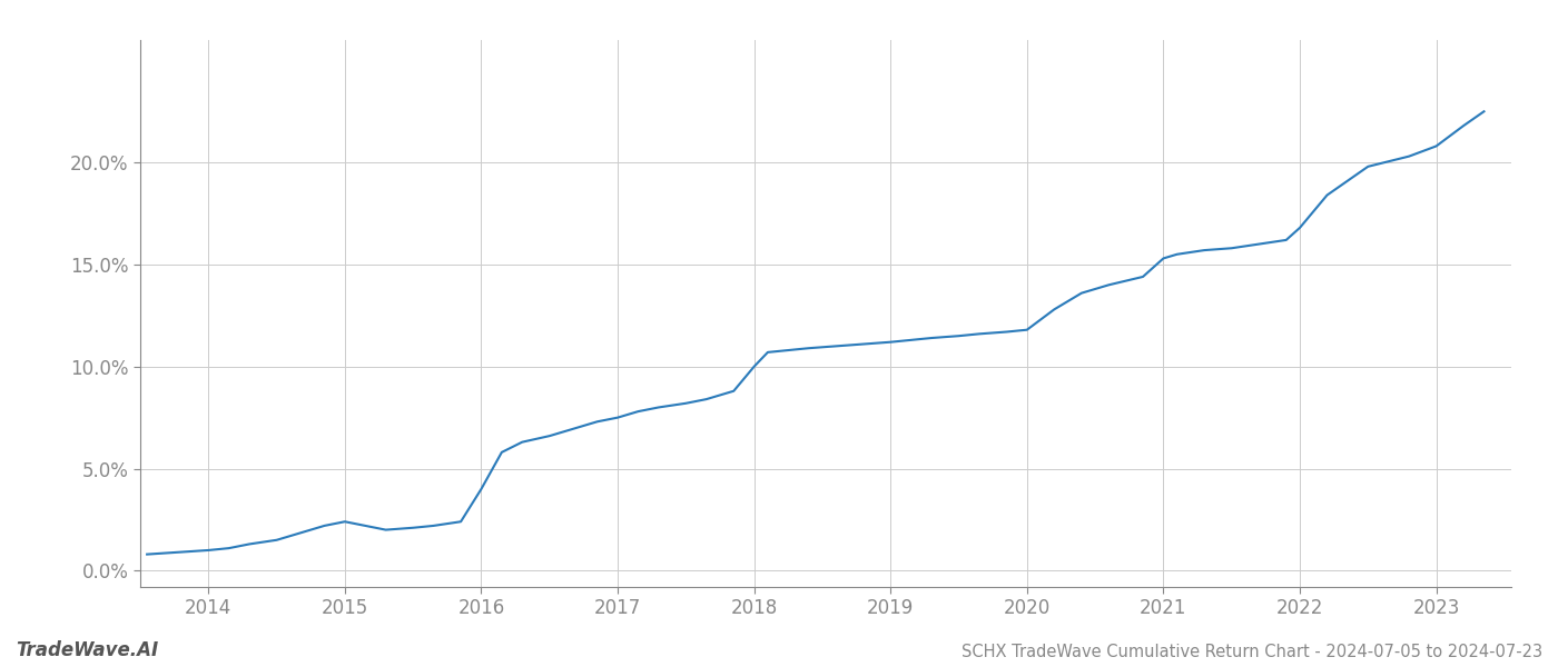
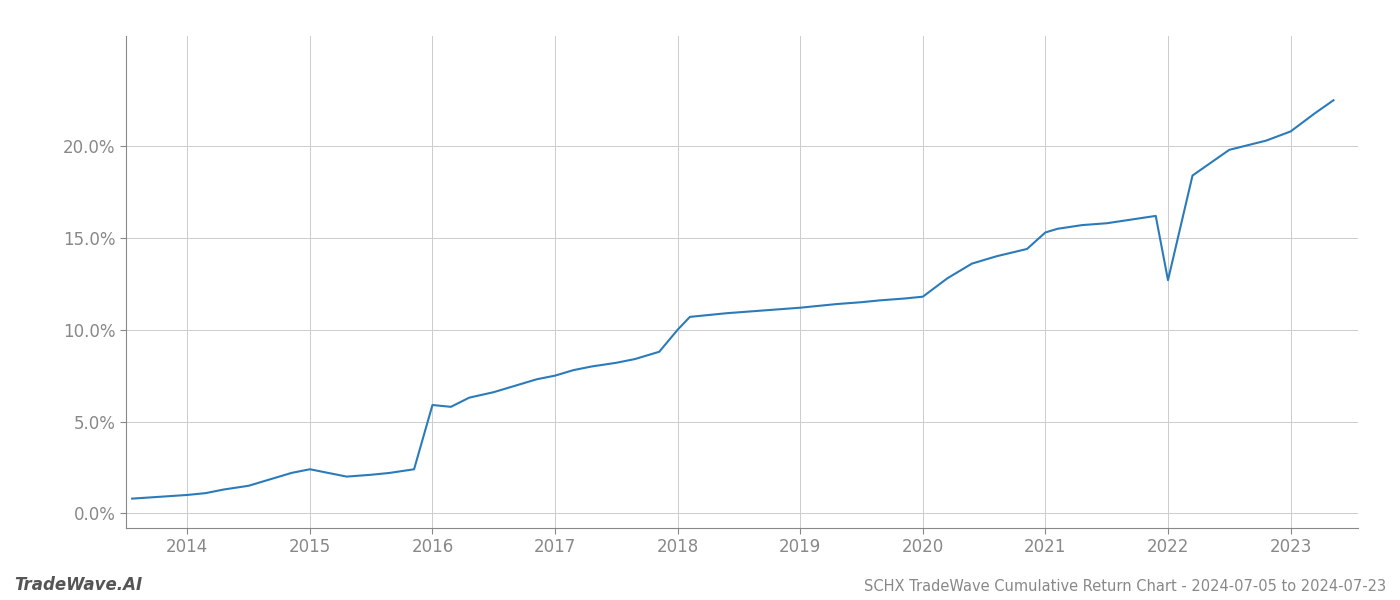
2016: 4.0% -> 5.9%
2022: 16.8% -> 12.7%
